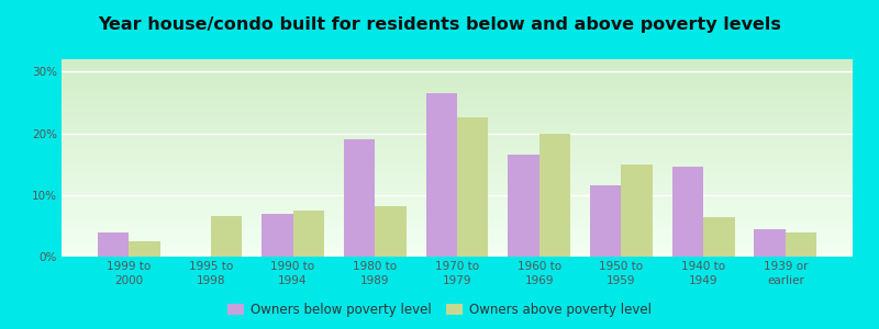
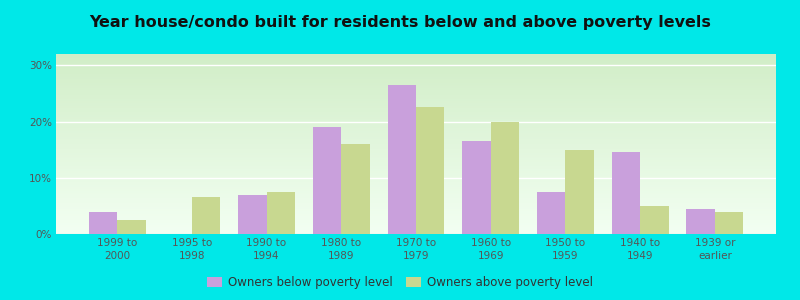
Owners above poverty level/1980 to 1989: 8.2% -> 16.0%
Owners below poverty level/1950 to 1959: 11.6% -> 7.5%
Owners above poverty level/1940 to 1949: 6.4% -> 5.0%
